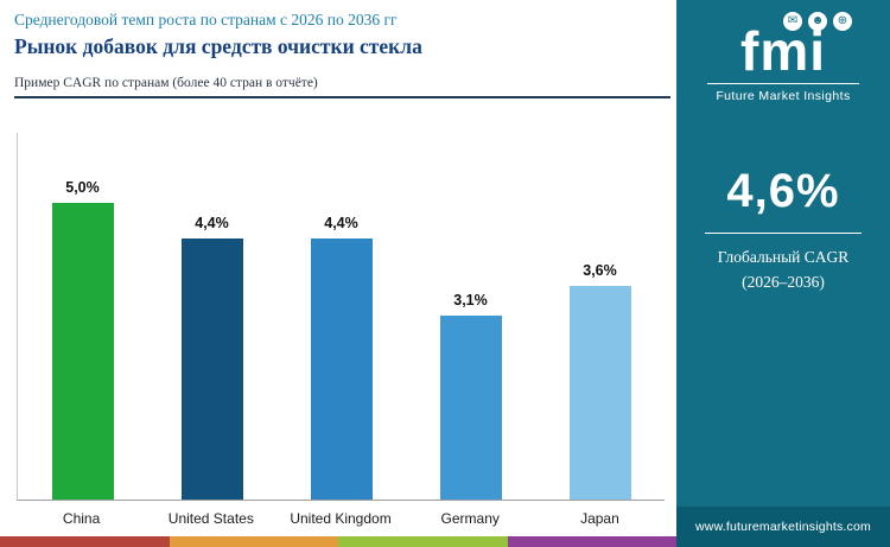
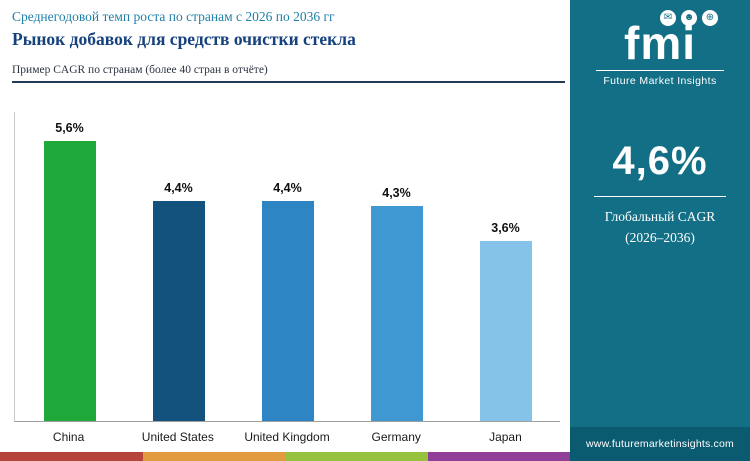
China: 5,0% -> 5,6%
Germany: 3,1% -> 4,3%
